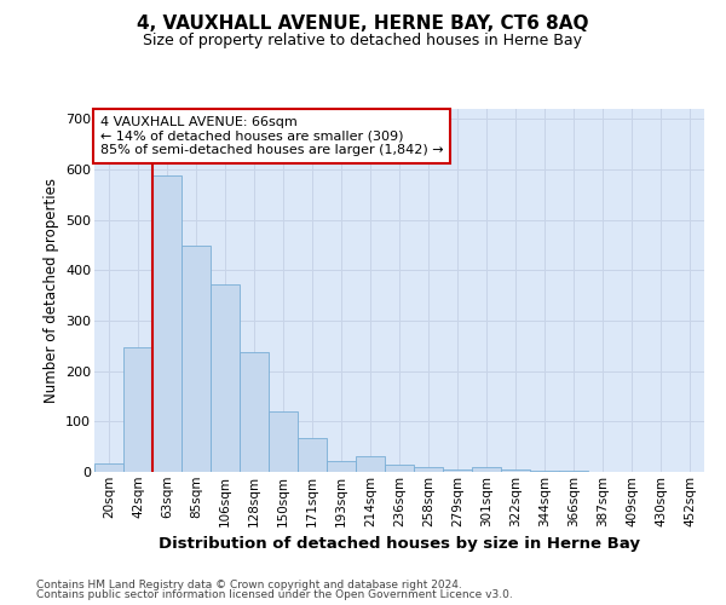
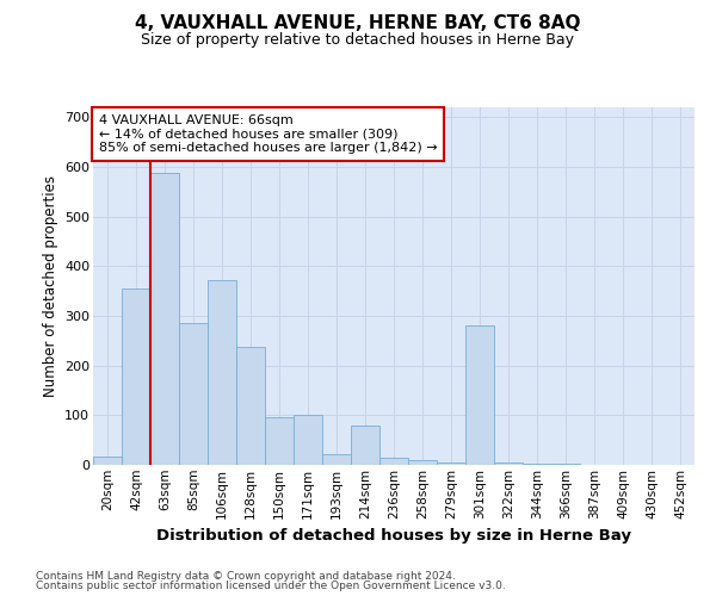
42sqm: 248 -> 355
85sqm: 449 -> 285
150sqm: 120 -> 95
171sqm: 67 -> 100
214sqm: 31 -> 80
301sqm: 9 -> 280
